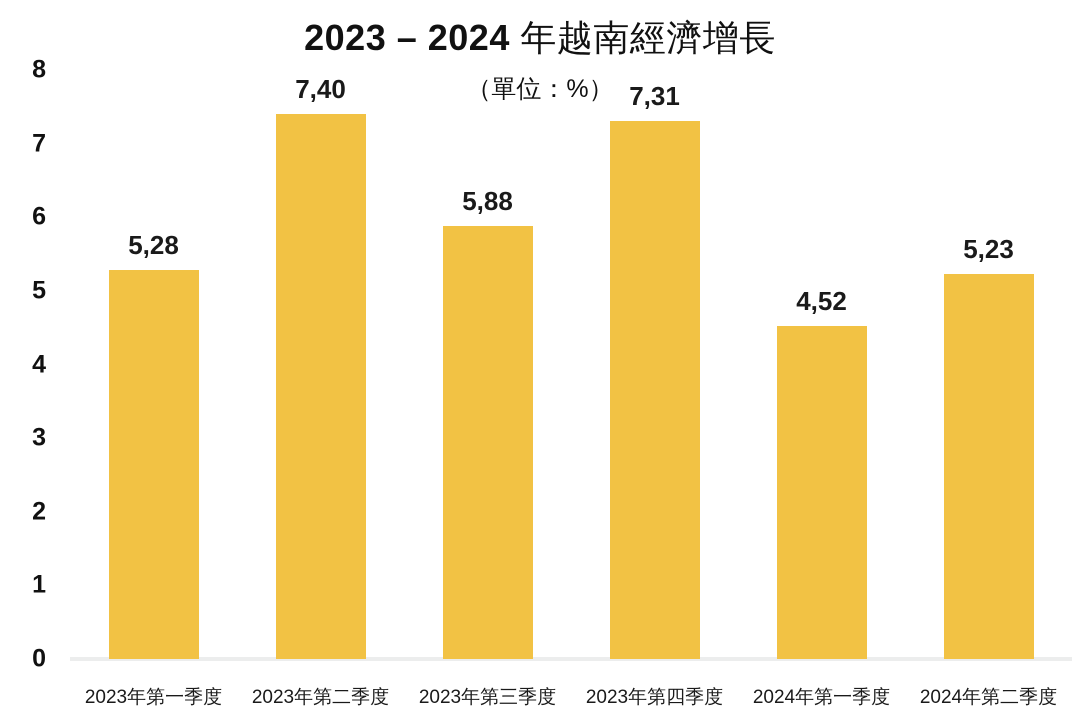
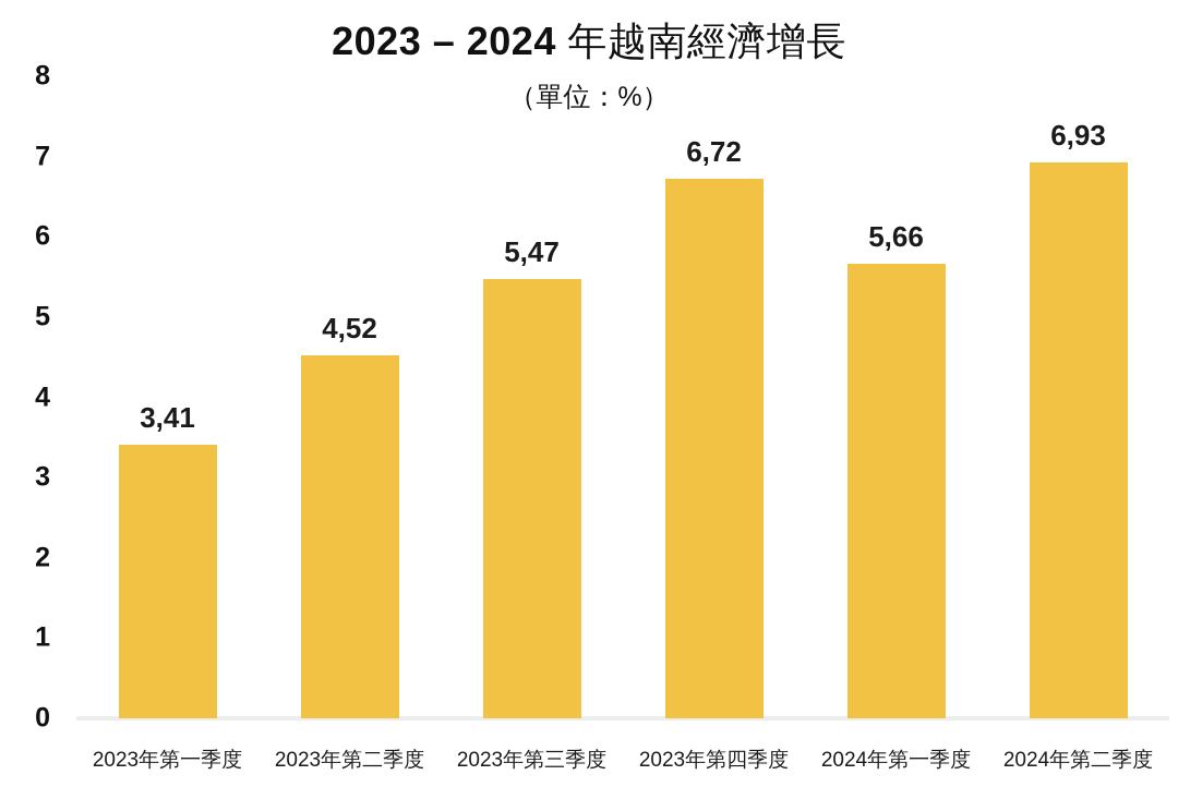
2023年第一季度: 5,28 -> 3,41
2023年第二季度: 7,40 -> 4,52
2023年第三季度: 5,88 -> 5,47
2023年第四季度: 7,31 -> 6,72
2024年第一季度: 4,52 -> 5,66
2024年第二季度: 5,23 -> 6,93
